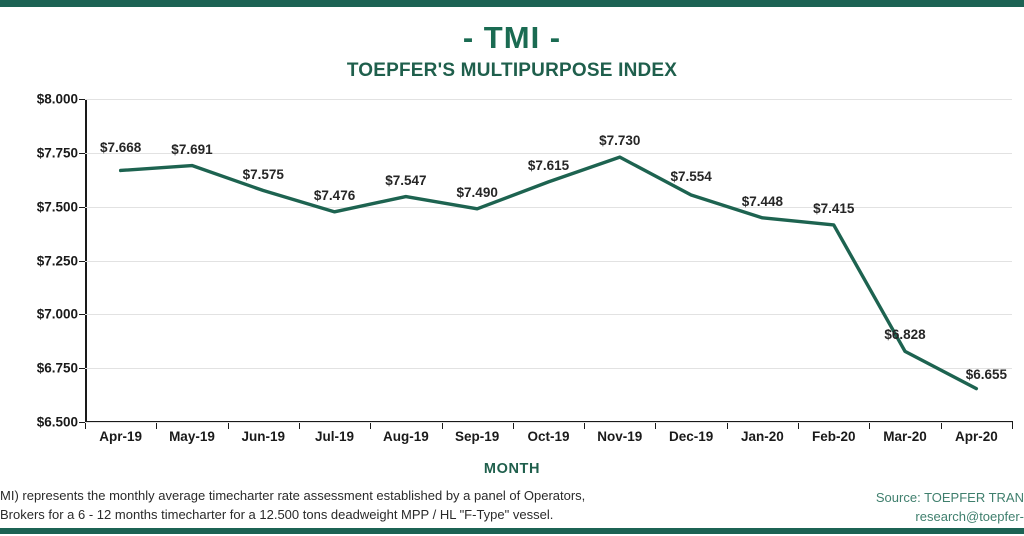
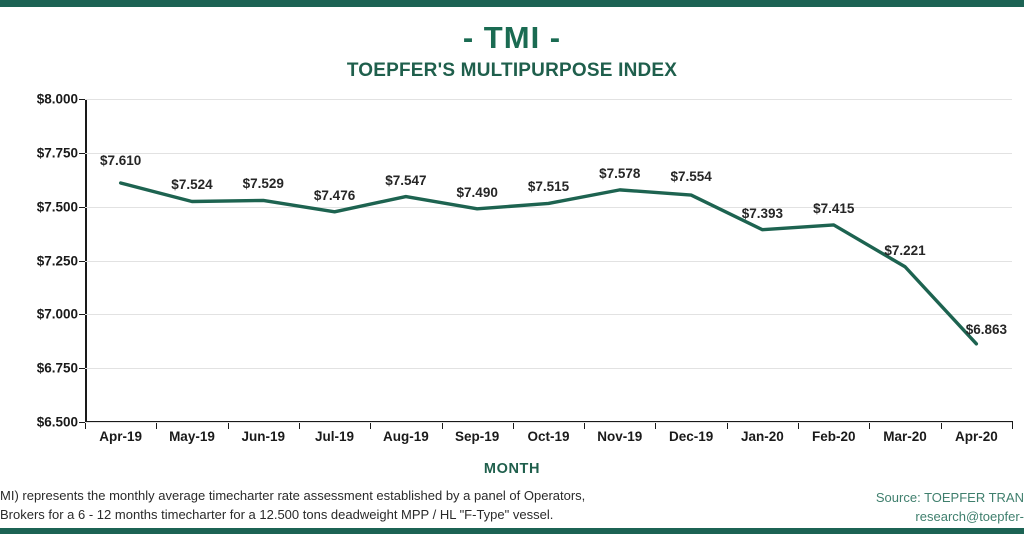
Apr-19: $7.668 -> $7.610
May-19: $7.691 -> $7.524
Jun-19: $7.575 -> $7.529
Oct-19: $7.615 -> $7.515
Nov-19: $7.730 -> $7.578
Jan-20: $7.448 -> $7.393
Mar-20: $6.828 -> $7.221
Apr-20: $6.655 -> $6.863
